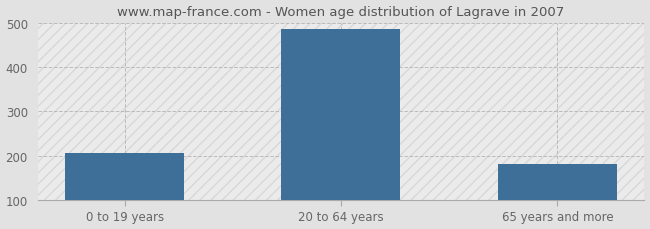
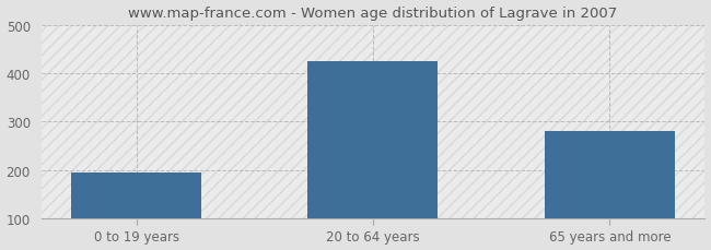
0 to 19 years: 207 -> 195
20 to 64 years: 487 -> 425
65 years and more: 182 -> 280
